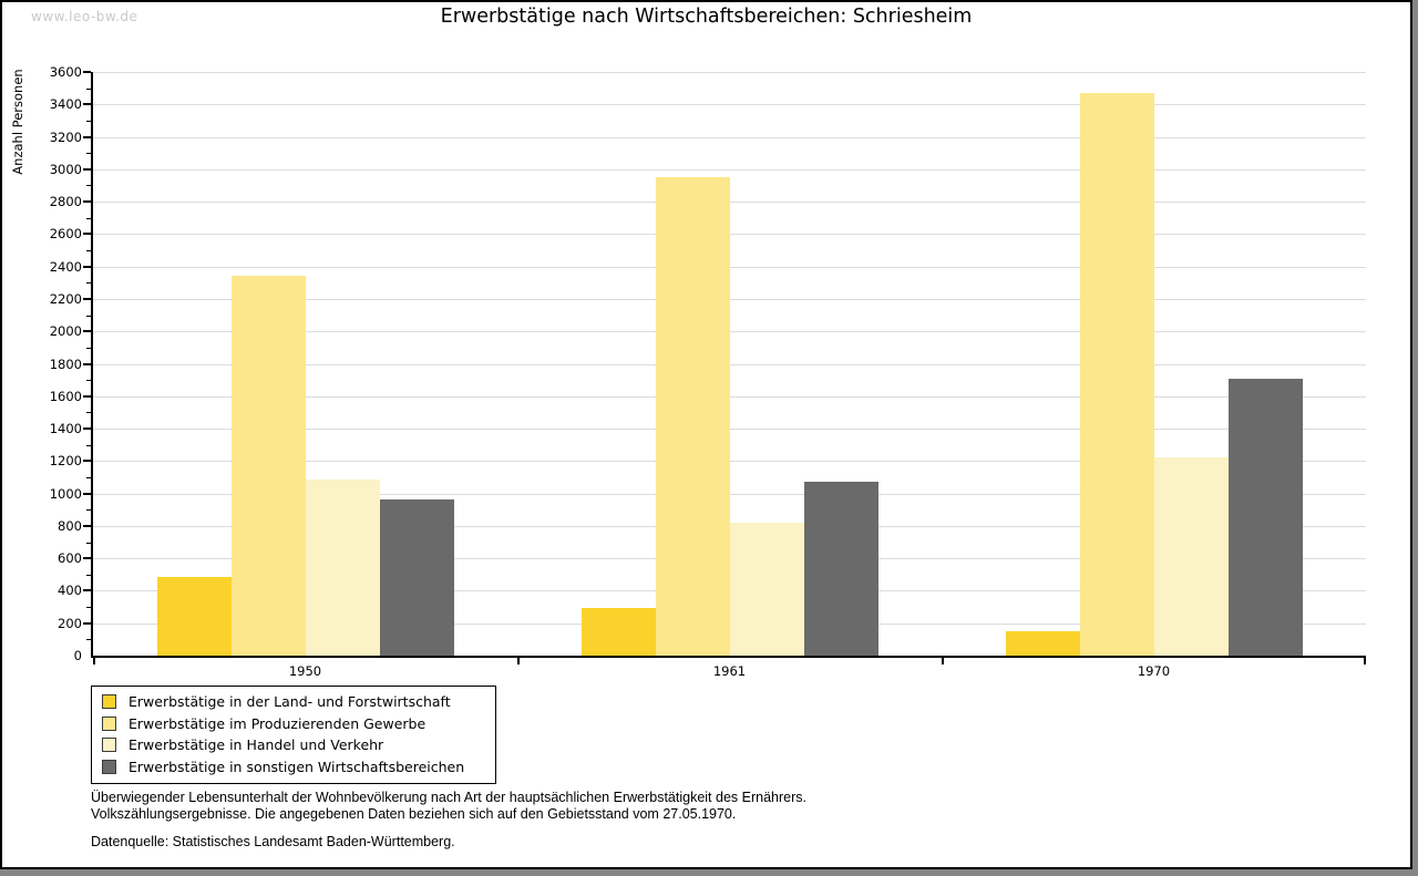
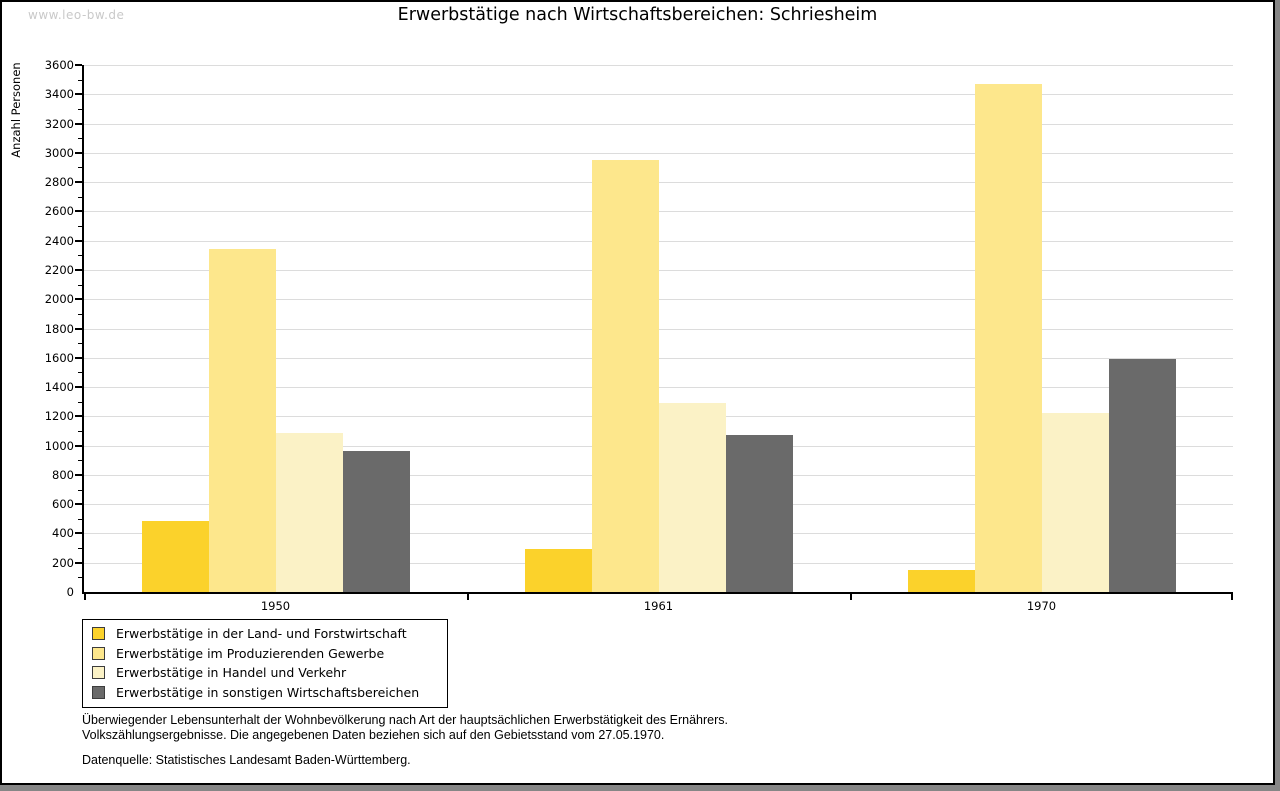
Erwerbstätige in Handel und Verkehr/1961: 820 -> 1290
Erwerbstätige in sonstigen Wirtschaftsbereichen/1970: 1710 -> 1590
